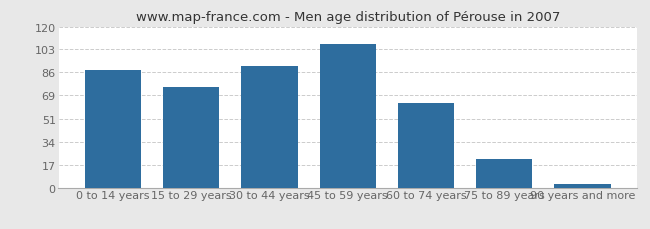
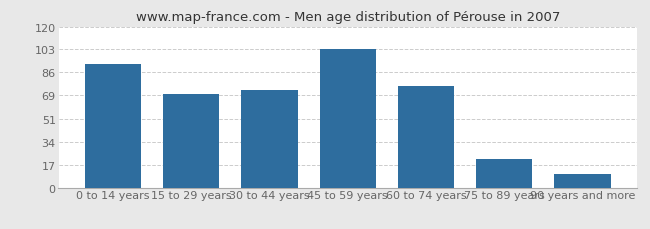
0 to 14 years: 88 -> 92
15 to 29 years: 75 -> 70
30 to 44 years: 91 -> 73
45 to 59 years: 107 -> 103
60 to 74 years: 63 -> 76
90 years and more: 3 -> 10
